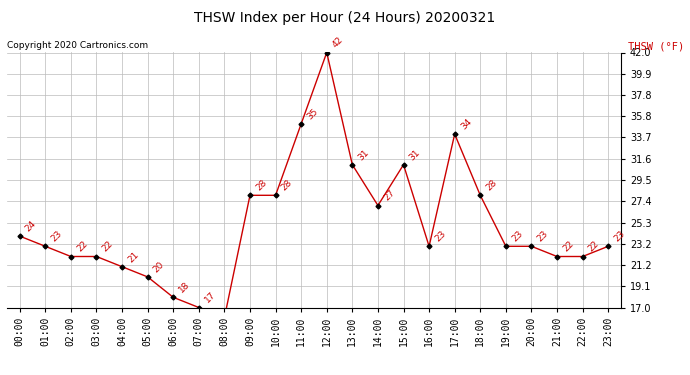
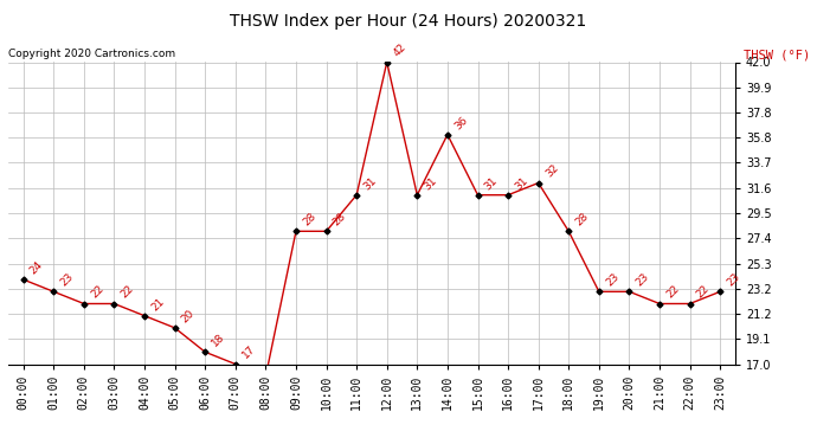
11:00: 35 -> 31
14:00: 27 -> 36
16:00: 23 -> 31
17:00: 34 -> 32
